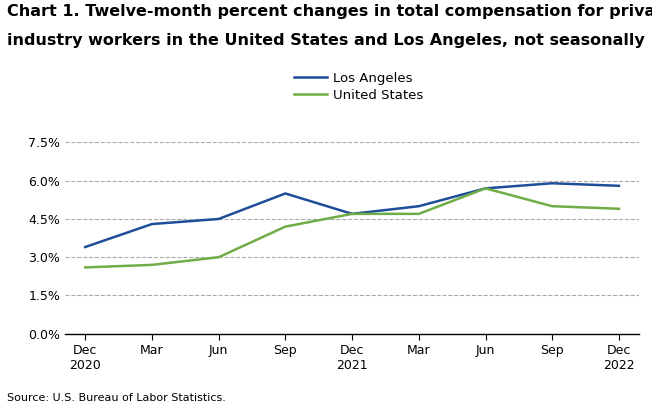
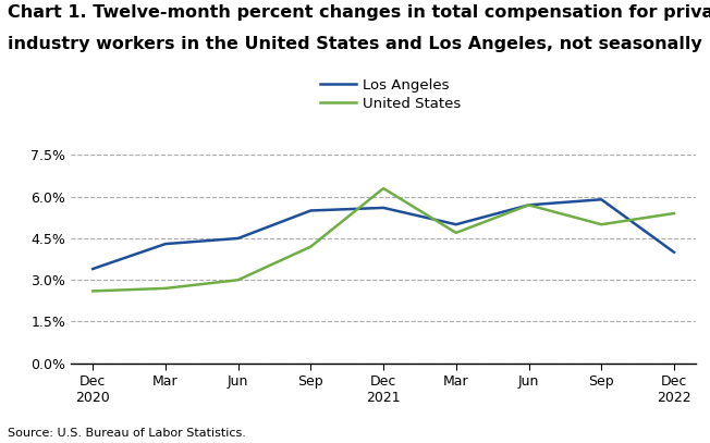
Los Angeles/Dec 2021: 4.7% -> 5.6%
United States/Dec 2021: 4.7% -> 6.3%
Los Angeles/Dec 2022: 5.8% -> 4.0%
United States/Dec 2022: 4.9% -> 5.4%
